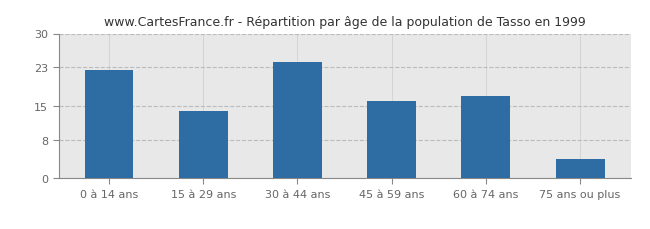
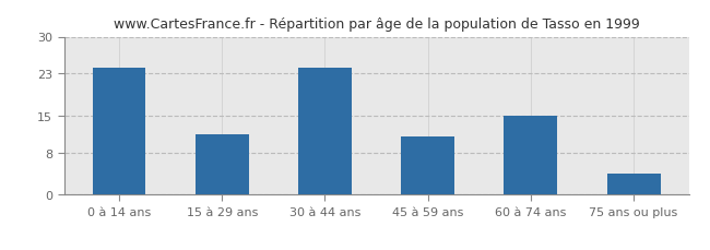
0 à 14 ans: 22.5 -> 24.0
15 à 29 ans: 14.0 -> 11.5
45 à 59 ans: 16.0 -> 11.0
60 à 74 ans: 17.0 -> 15.0
